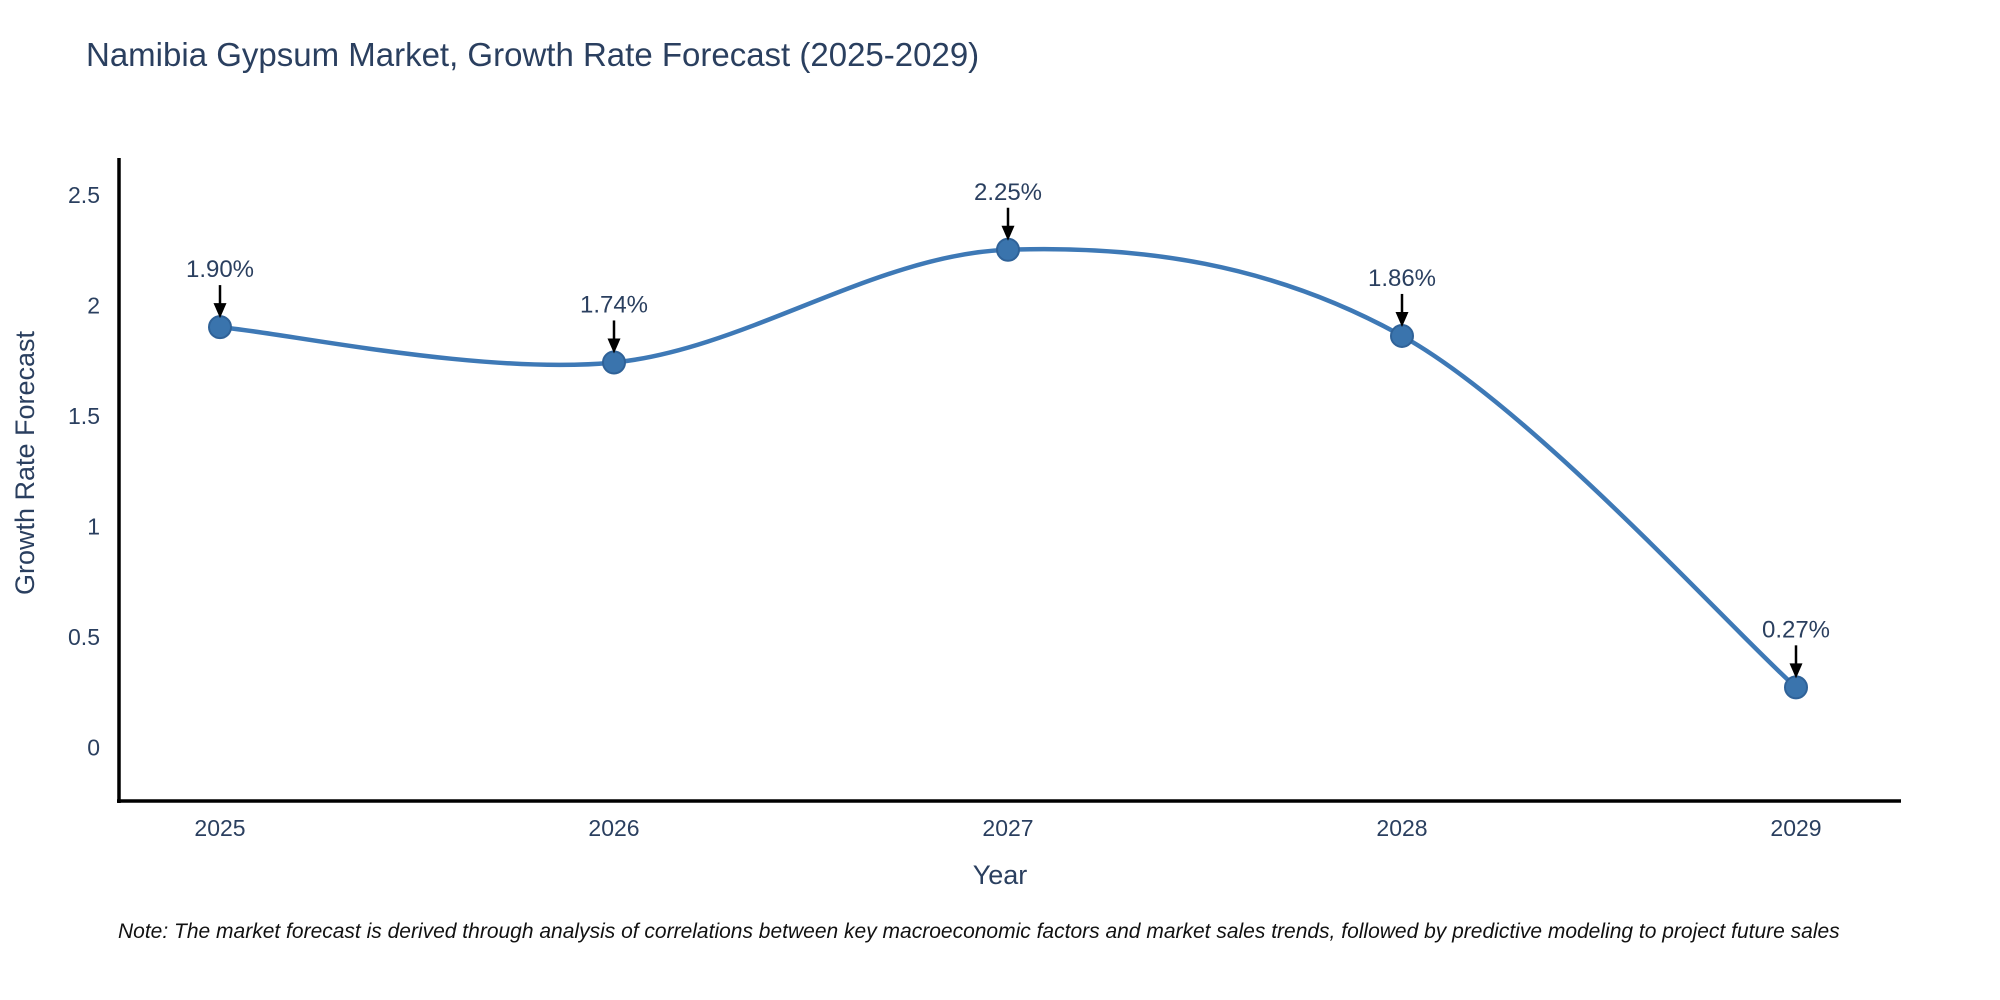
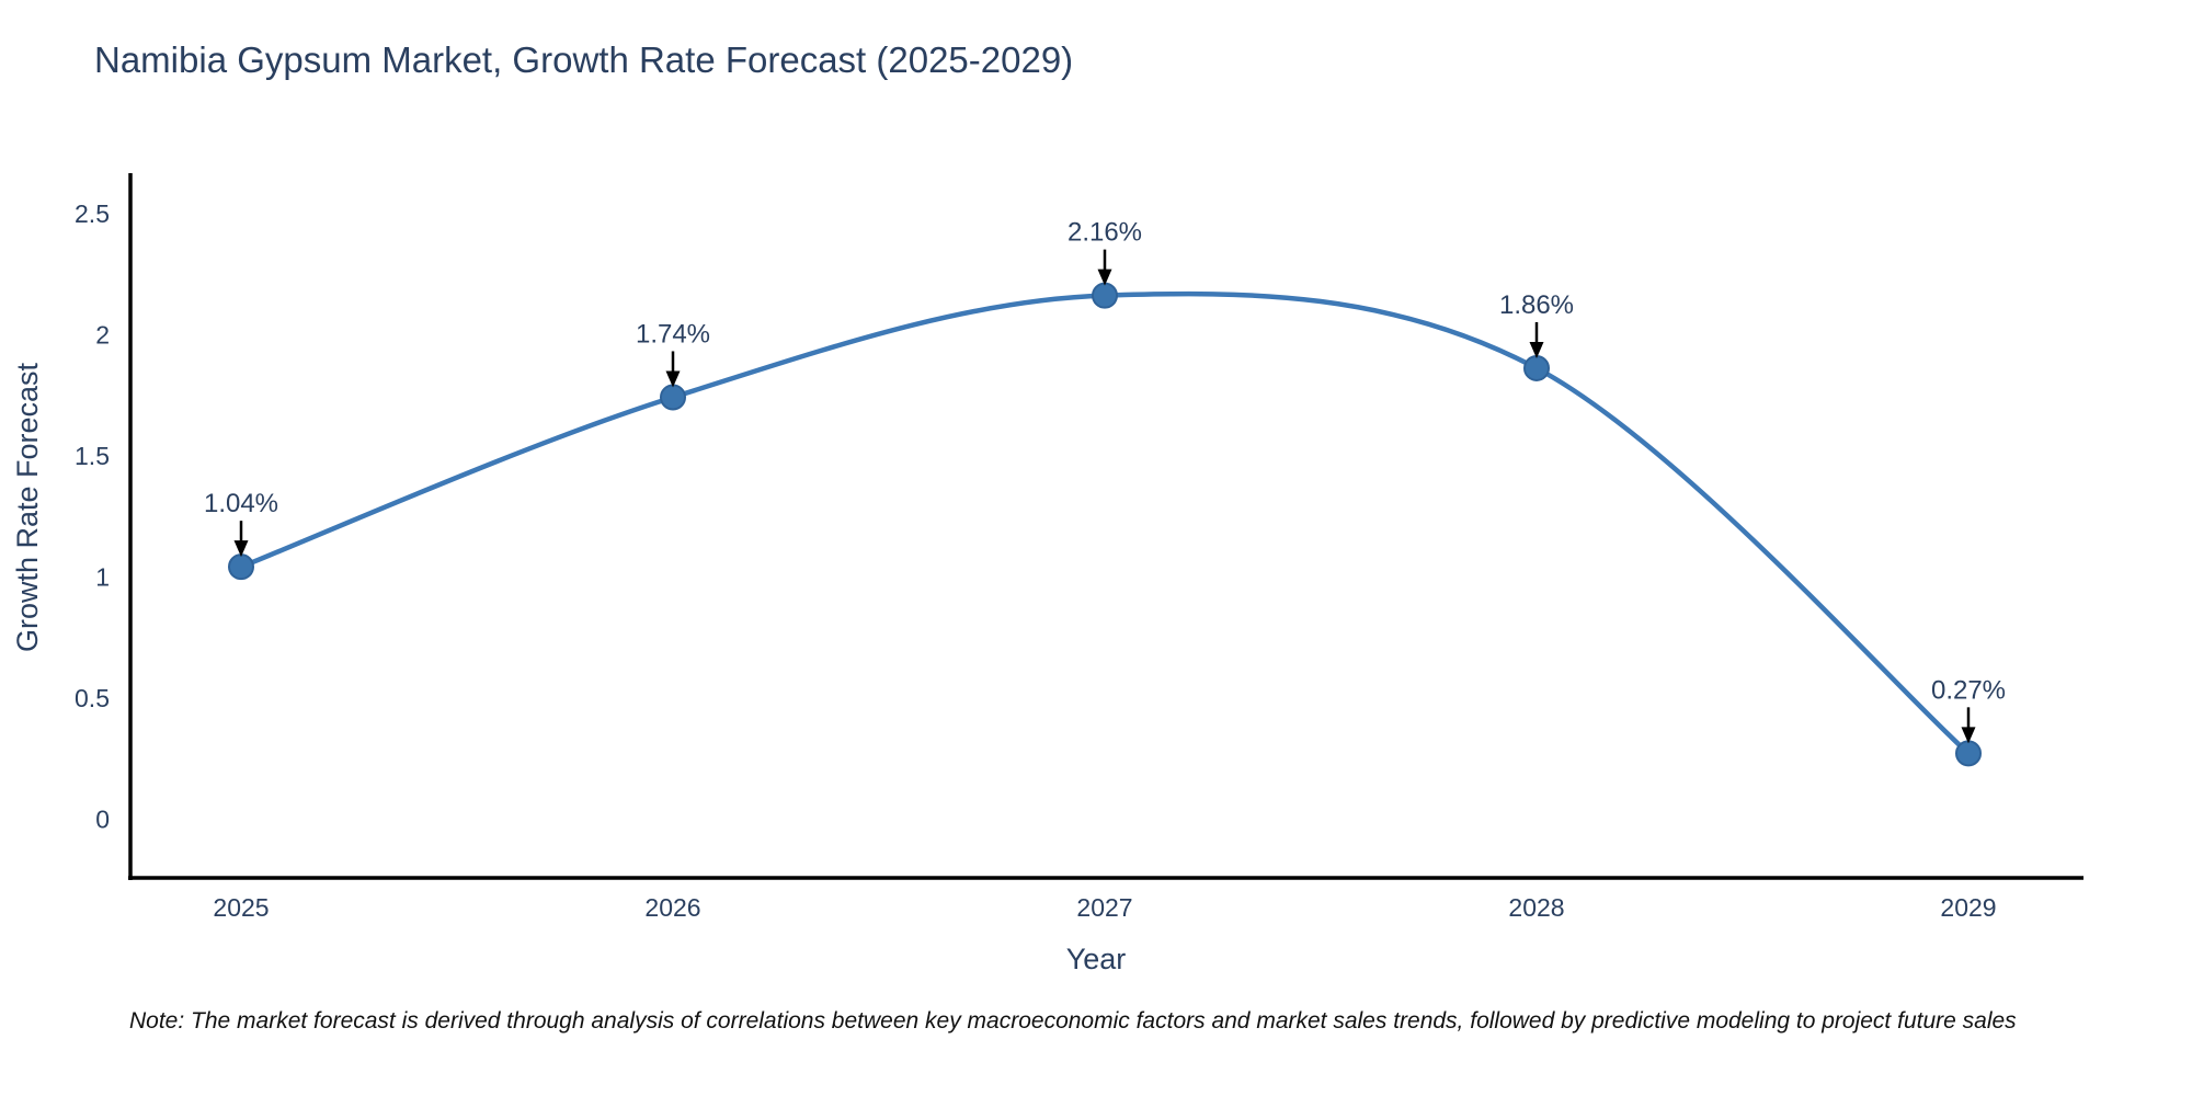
2025: 1.90% -> 1.04%
2027: 2.25% -> 2.16%
